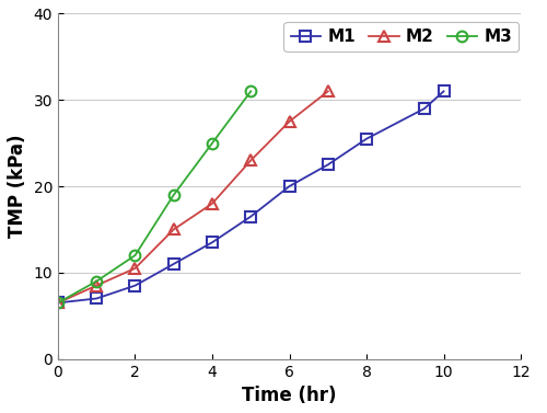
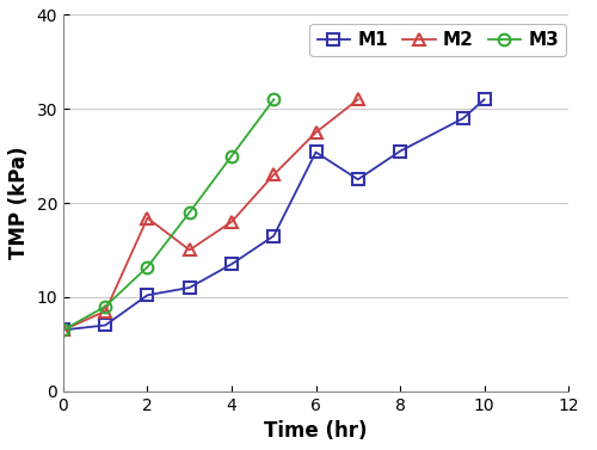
M1/2: 8.5 -> 10.2
M2/2: 10.5 -> 18.4
M3/2: 12.0 -> 13.2
M1/6: 20.0 -> 25.4
